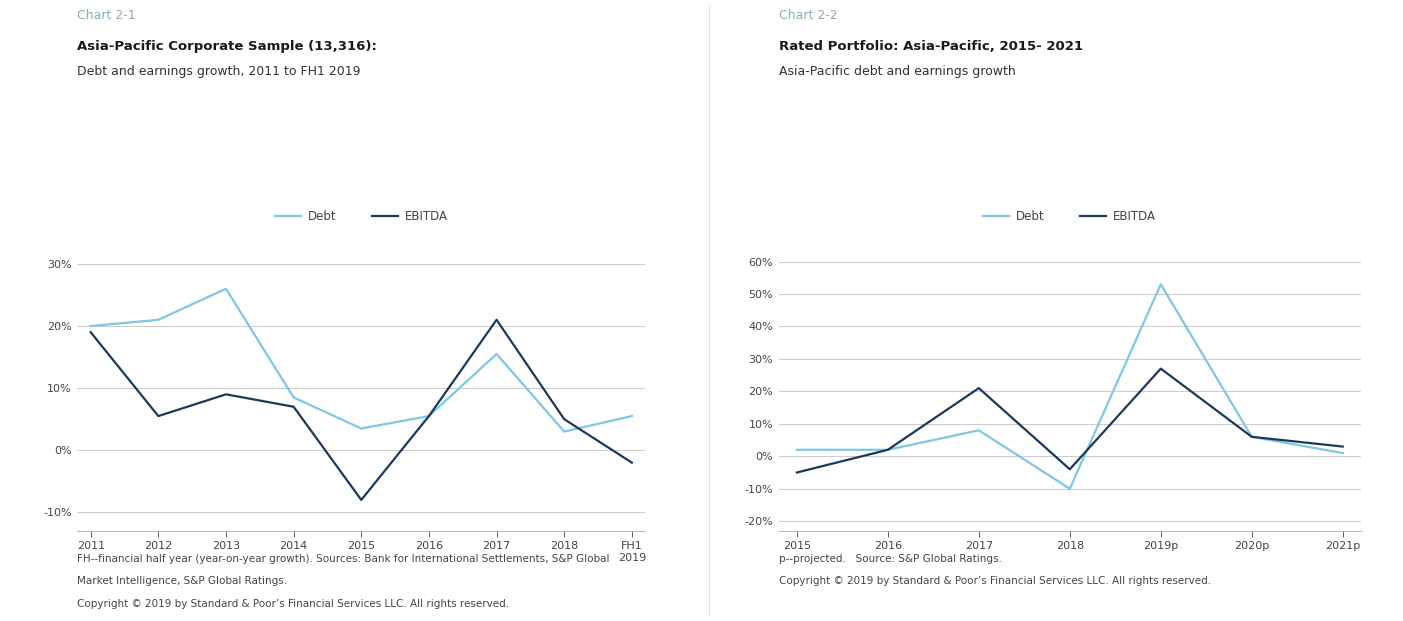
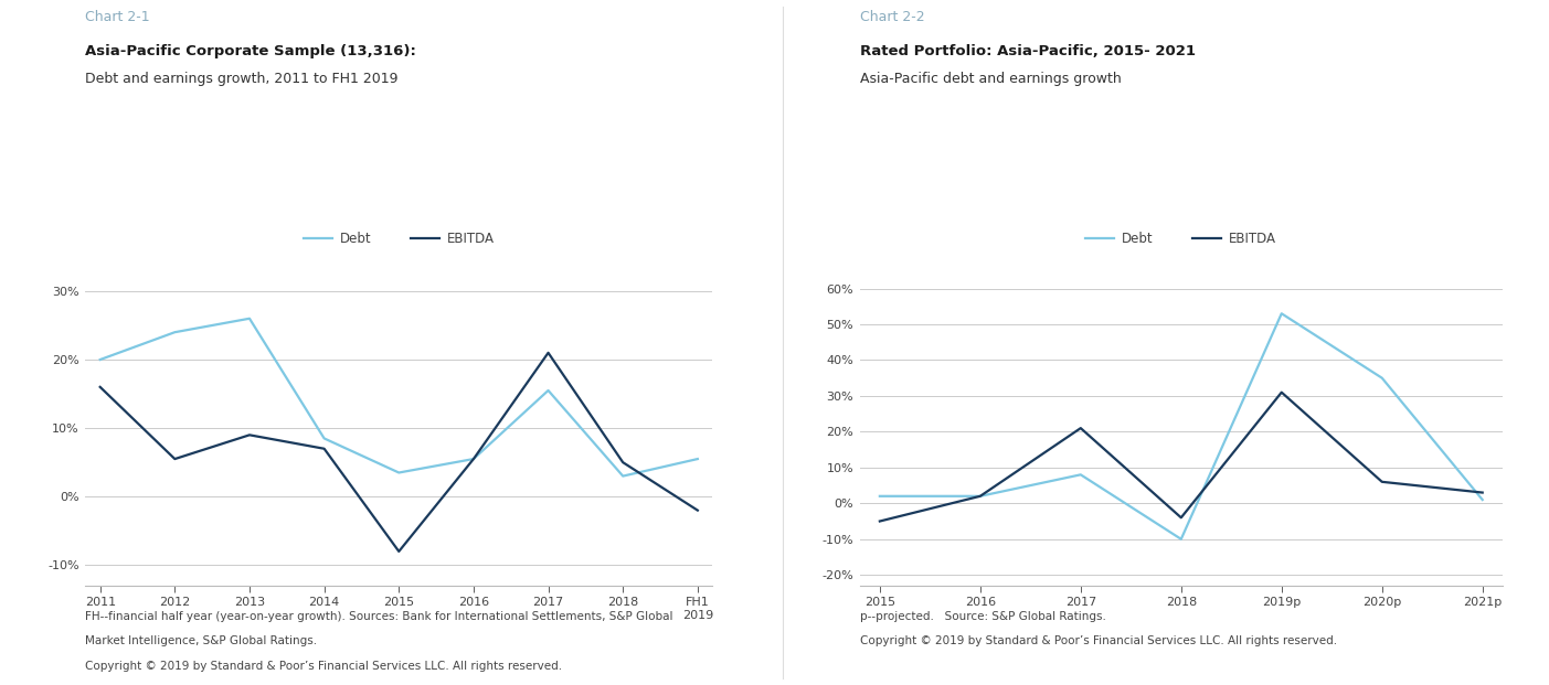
EBITDA/2011: 19.0% -> 16.0%
Debt/2012: 21.0% -> 24.0%
EBITDA/2019p: 27% -> 31%
Debt/2020p: 6% -> 35%
